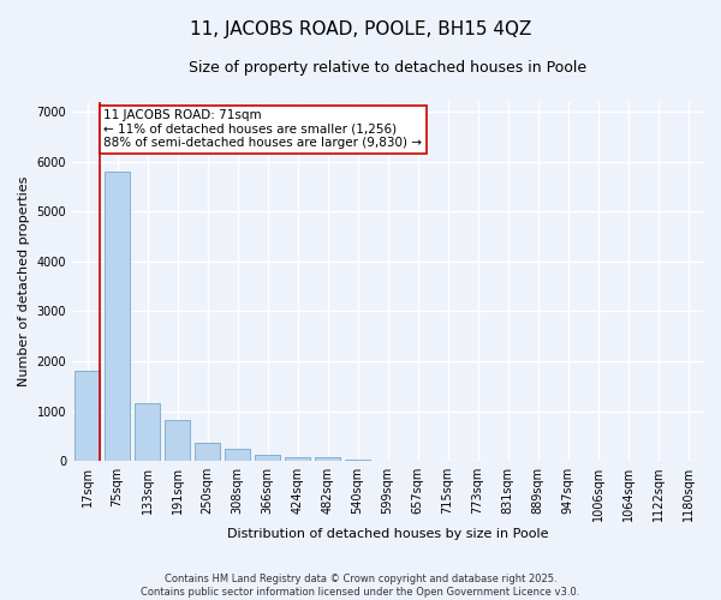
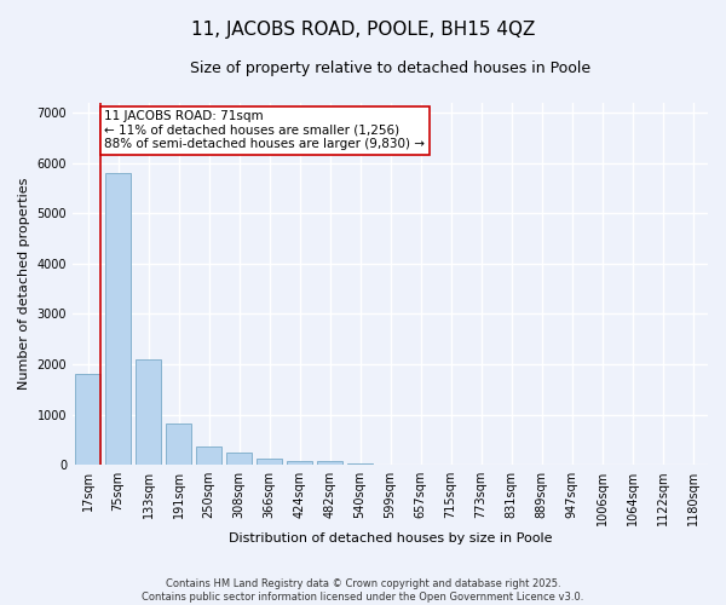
133sqm: 1150 -> 2100
